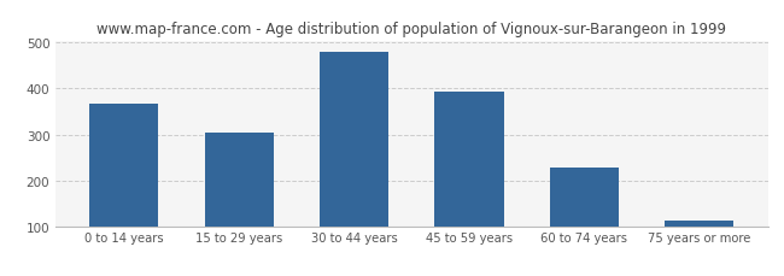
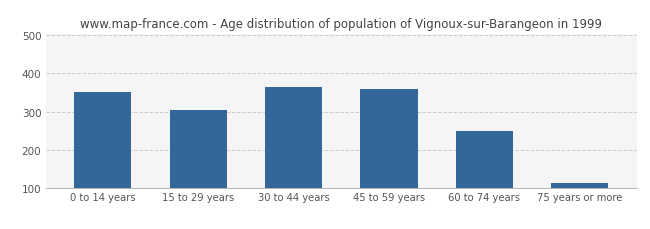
0 to 14 years: 367 -> 350
30 to 44 years: 480 -> 365
45 to 59 years: 392 -> 360
60 to 74 years: 228 -> 250
